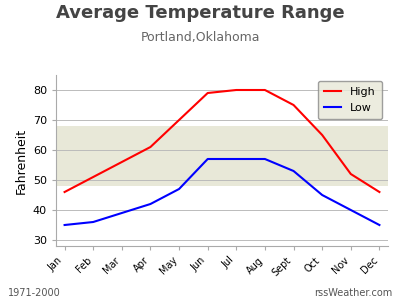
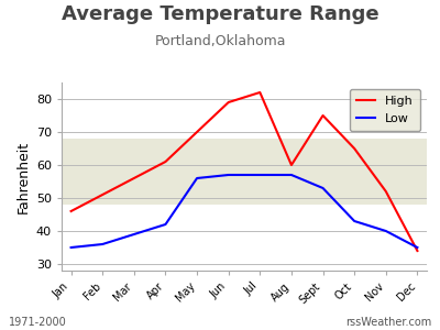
Low/May: 47 -> 56
High/Jul: 80 -> 82
High/Aug: 80 -> 60
Low/Oct: 45 -> 43
High/Dec: 46 -> 34
